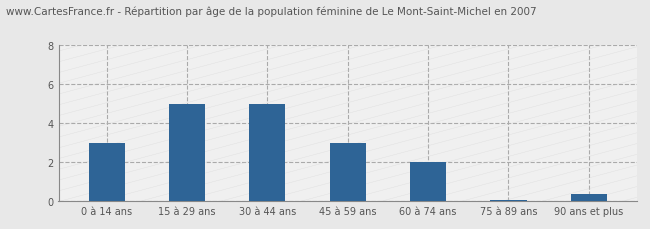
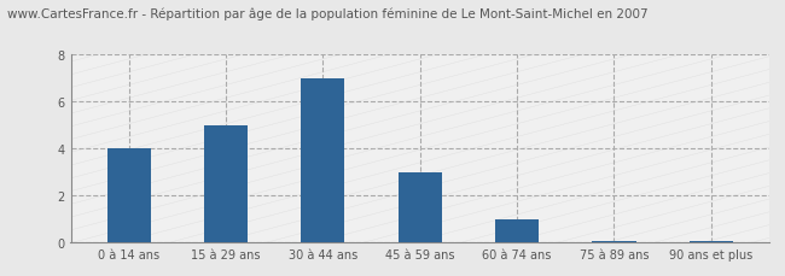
0 à 14 ans: 3.0 -> 4.0
30 à 44 ans: 5.0 -> 7.0
60 à 74 ans: 2.0 -> 1.0
90 ans et plus: 0.4 -> 0.1
